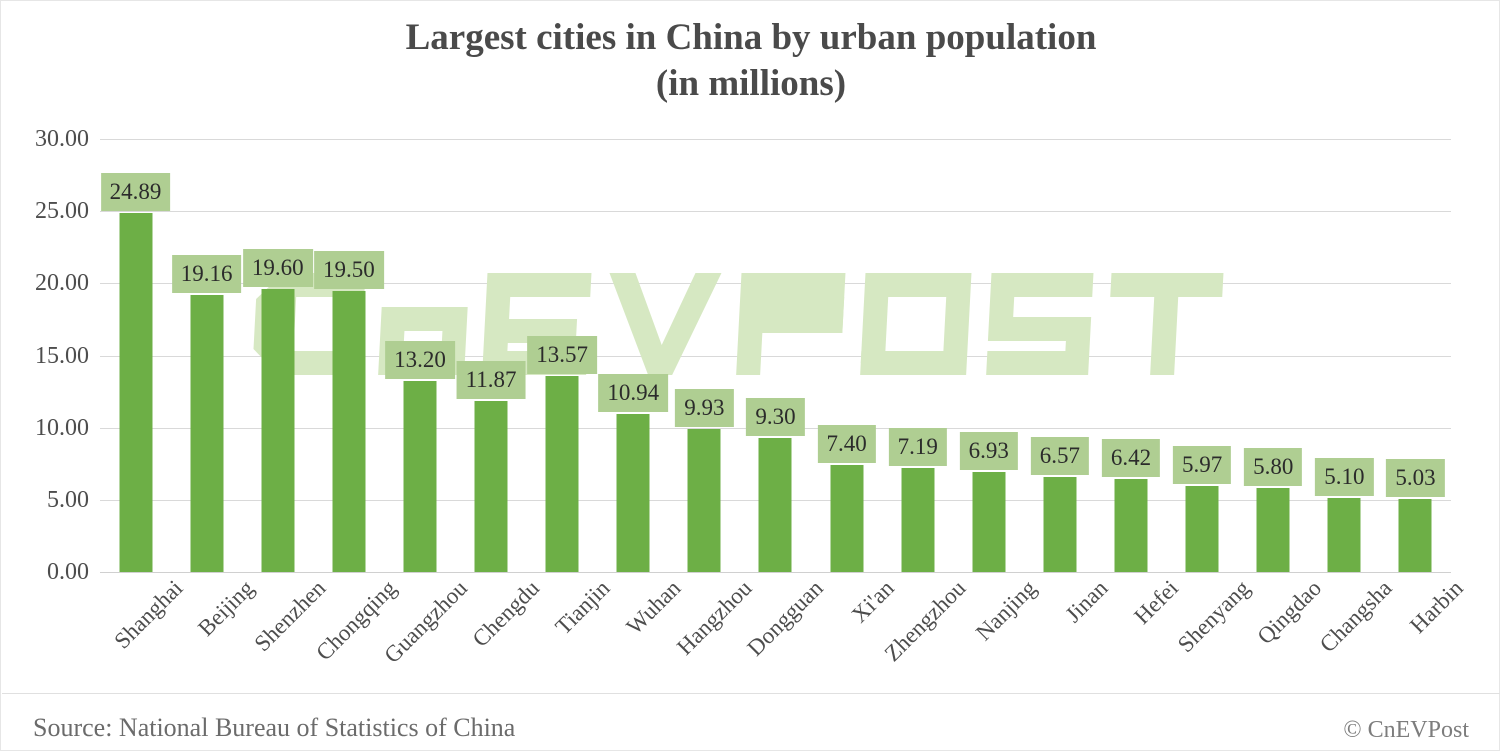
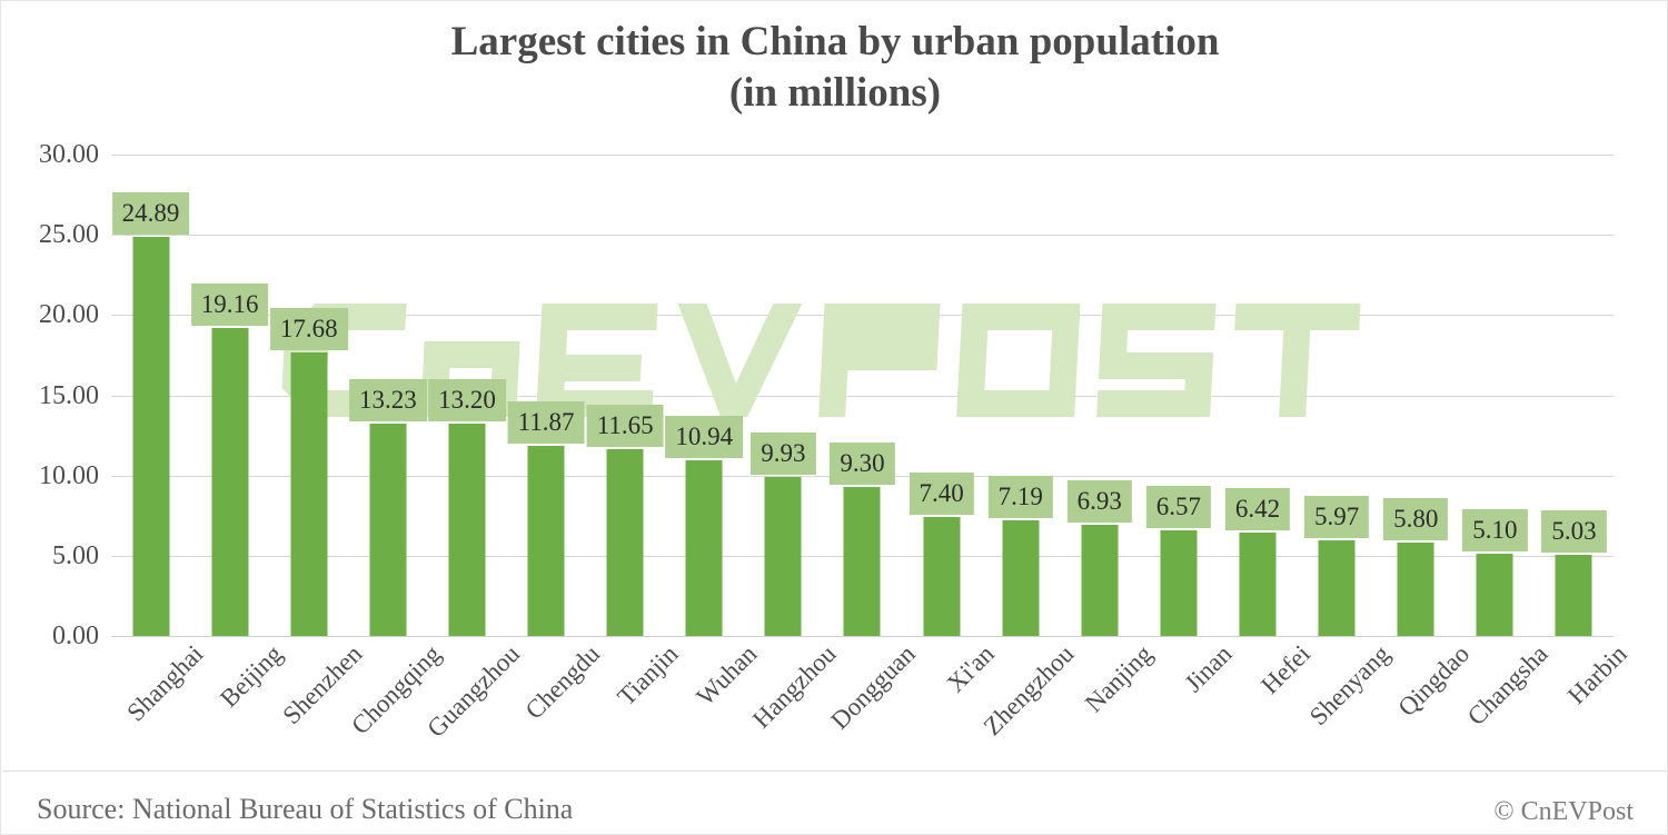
Shenzhen: 19.60 -> 17.68
Chongqing: 19.50 -> 13.23
Tianjin: 13.57 -> 11.65
